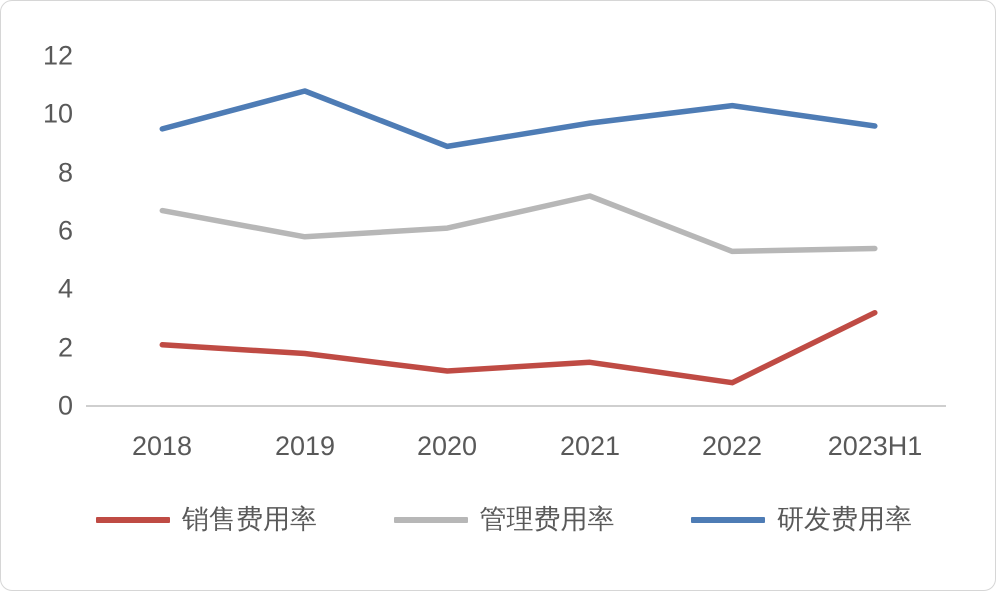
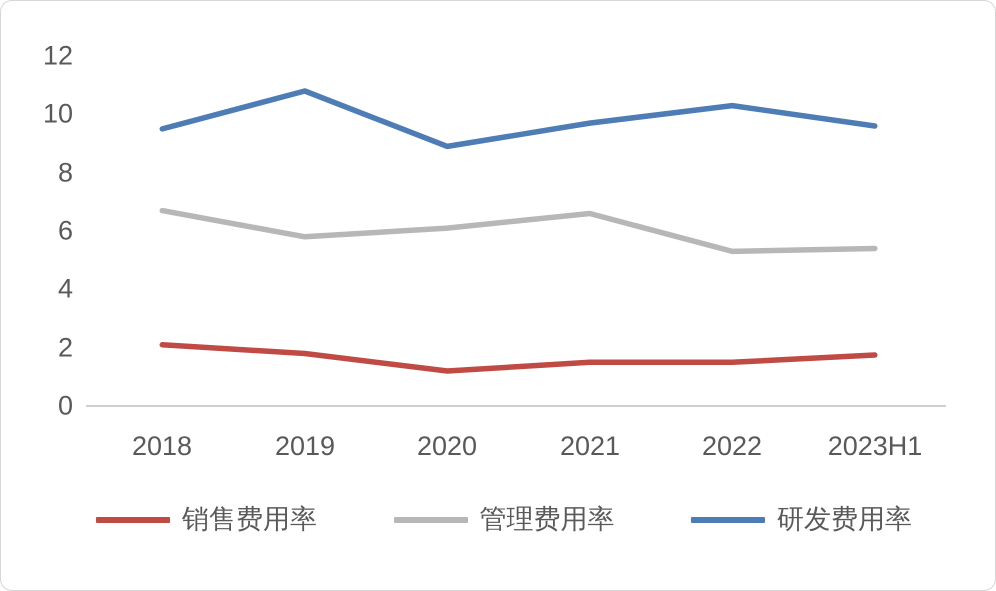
管理费用率/2021: 7.2 -> 6.6
销售费用率/2022: 0.8 -> 1.5
销售费用率/2023H1: 3.2 -> 1.8
